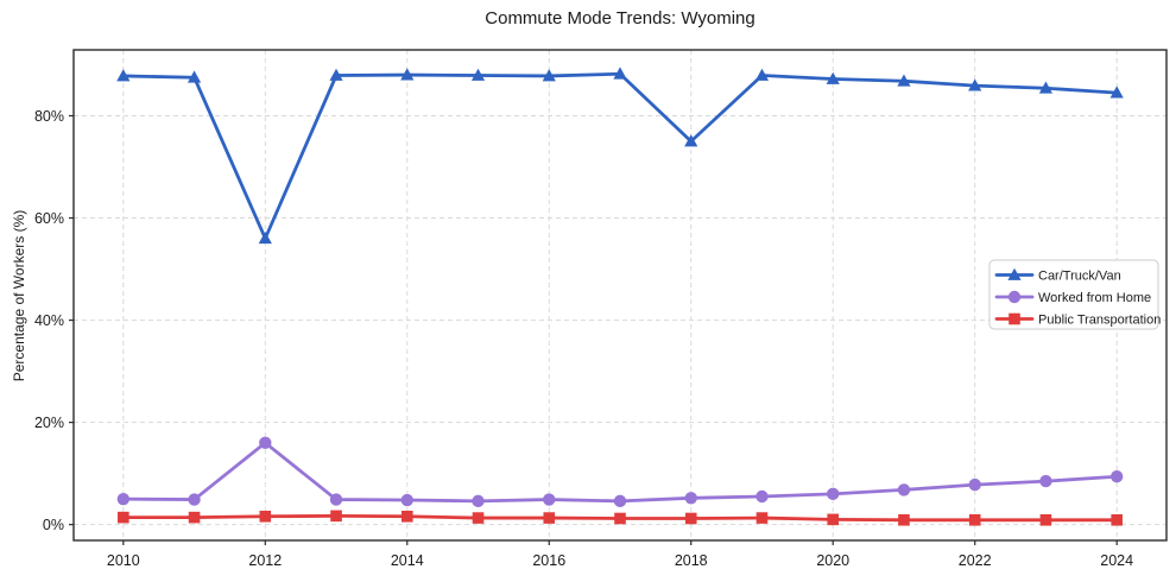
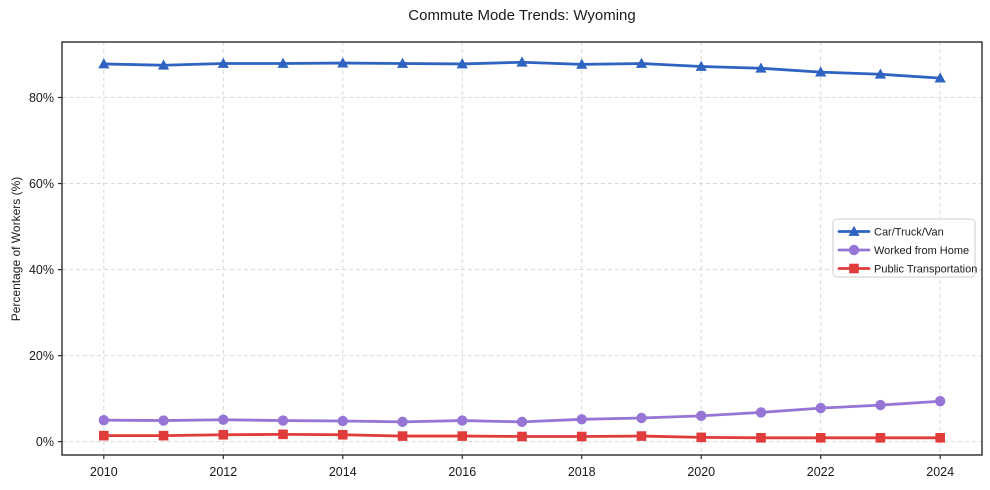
Car/Truck/Van/2012: 56% -> 88%
Worked from Home/2012: 16% -> 5%
Car/Truck/Van/2018: 75% -> 88%
